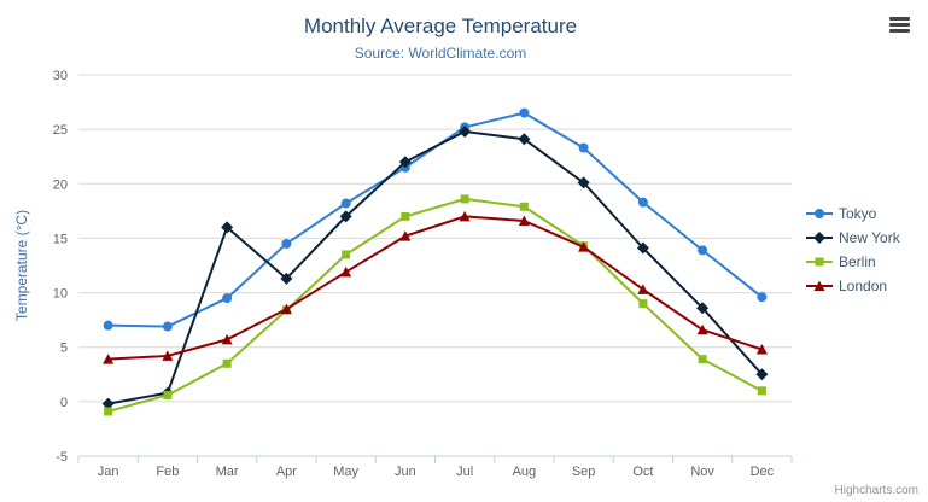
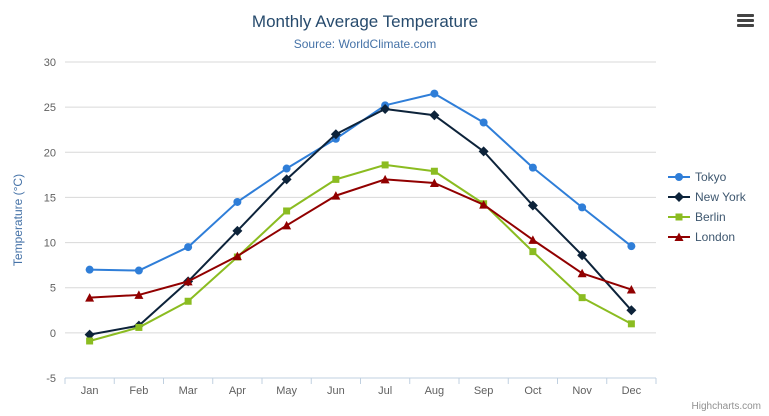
New York/Mar: 16 -> 6
